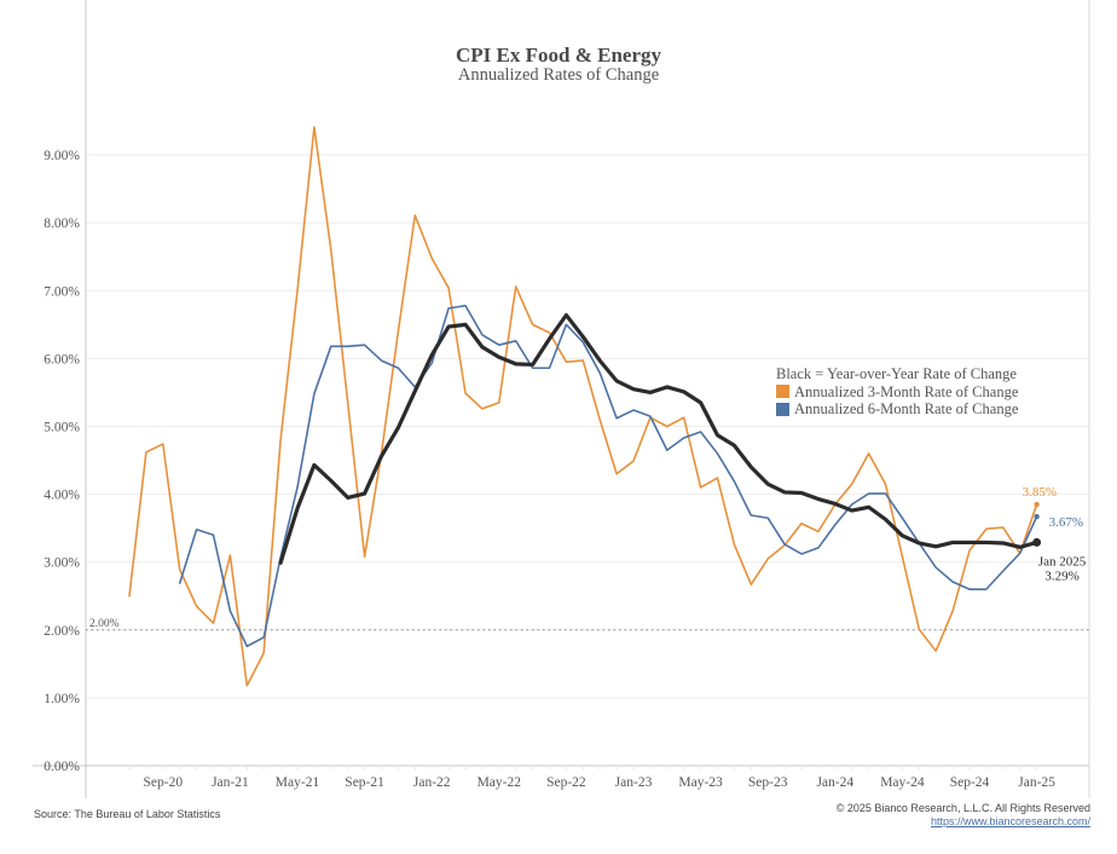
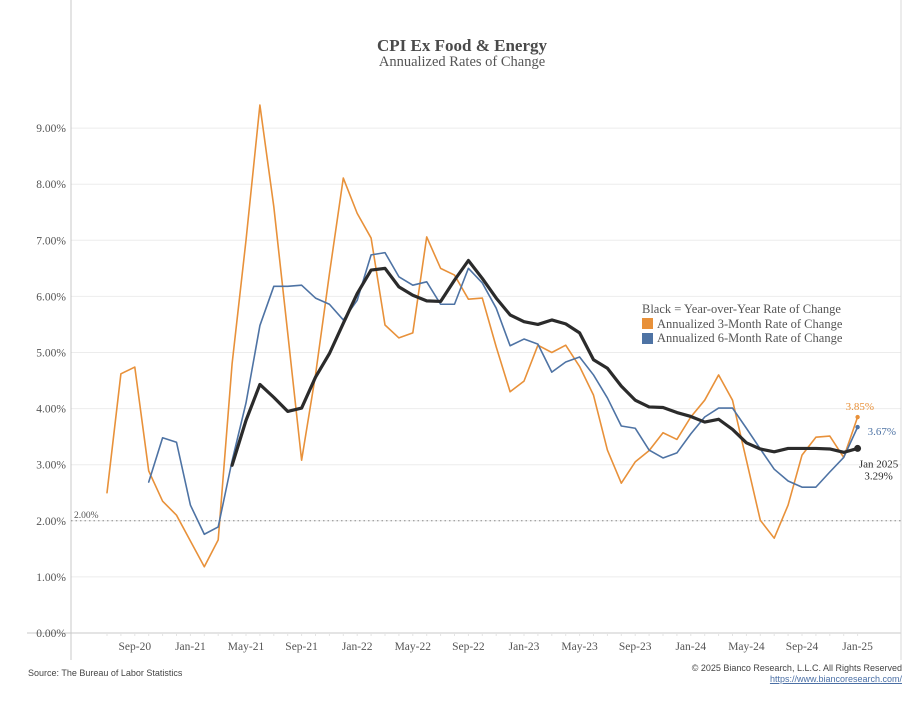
Annualized 3-Month Rate of Change/Jan-21: 3.1% -> 1.6%
Annualized 3-Month Rate of Change/May-23: 4.1% -> 4.8%
